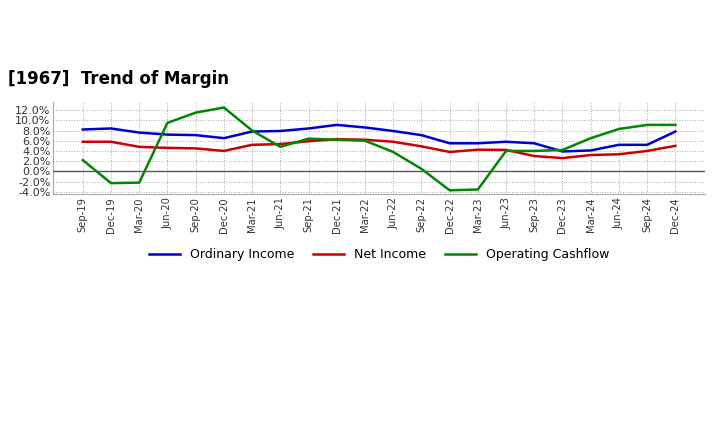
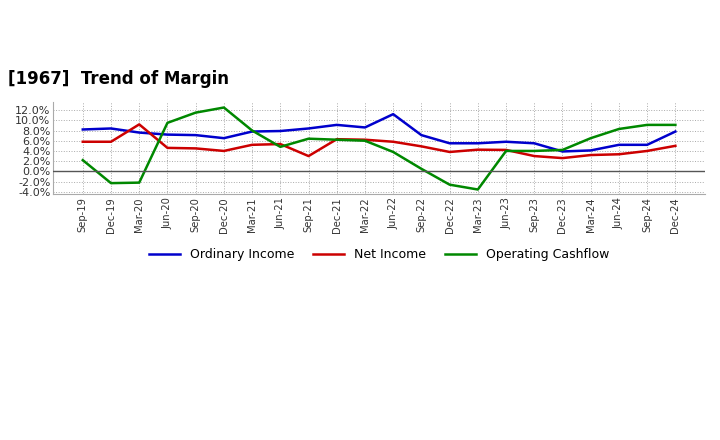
Net Income/Mar-20: 4.8% -> 9.2%
Net Income/Sep-21: 5.9% -> 3.0%
Ordinary Income/Jun-22: 7.9% -> 11.2%
Operating Cashflow/Dec-22: -3.7% -> -2.6%
